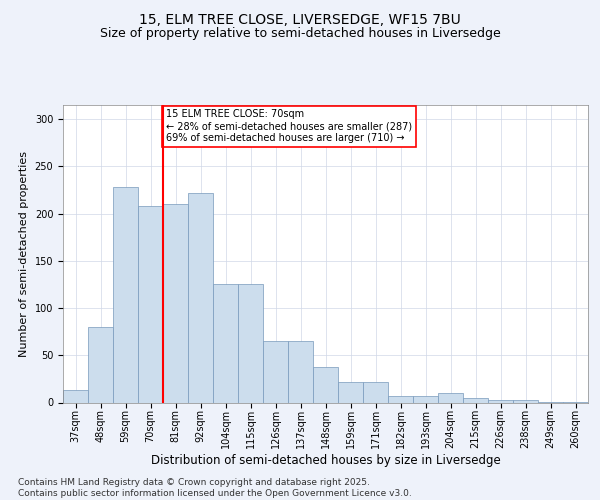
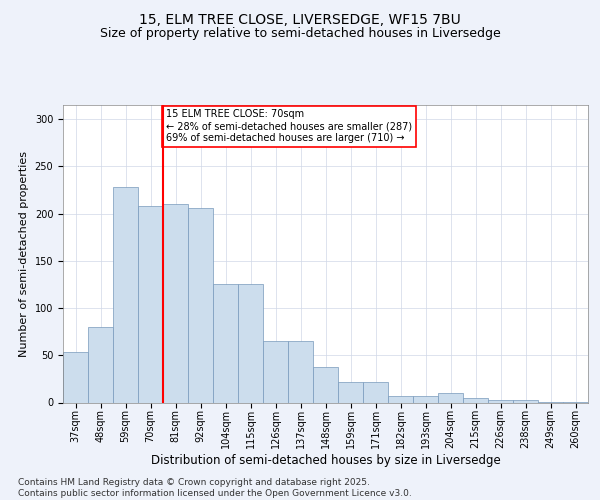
37sqm: 13 -> 54
92sqm: 222 -> 206
